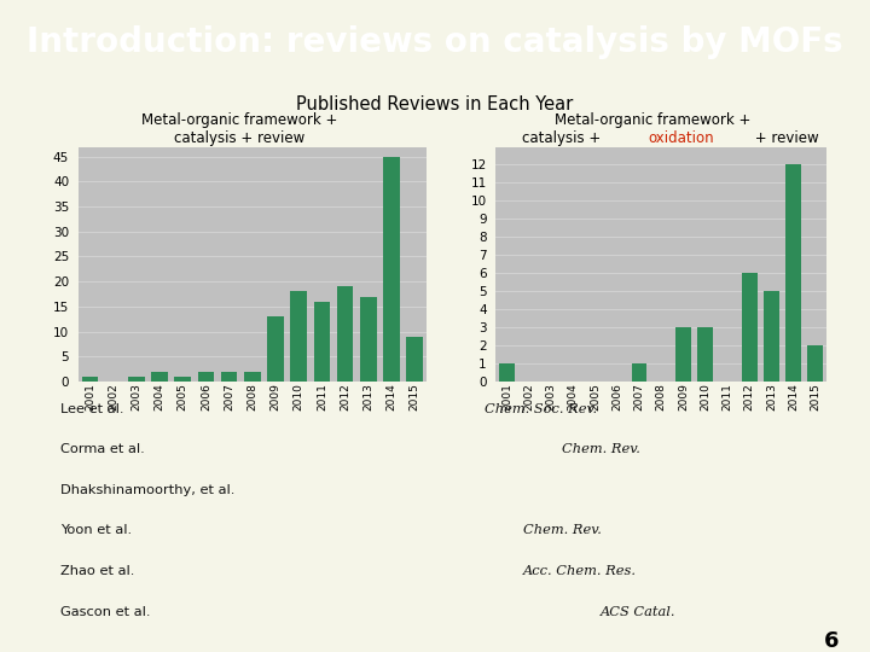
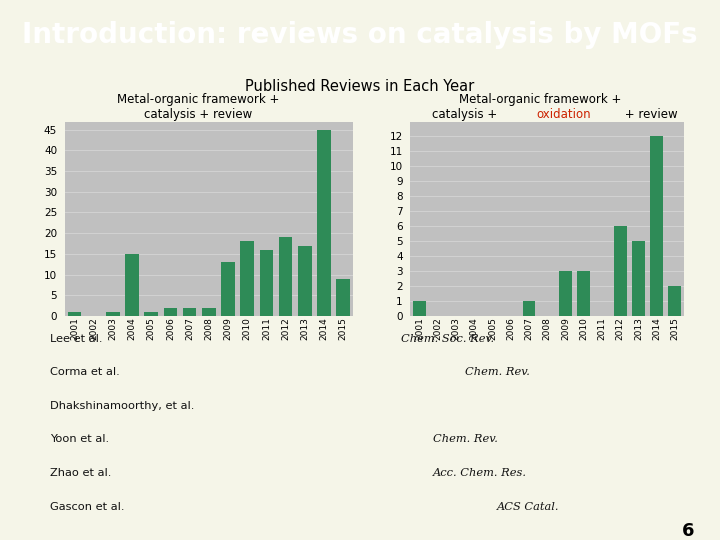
2004: 2 -> 15
